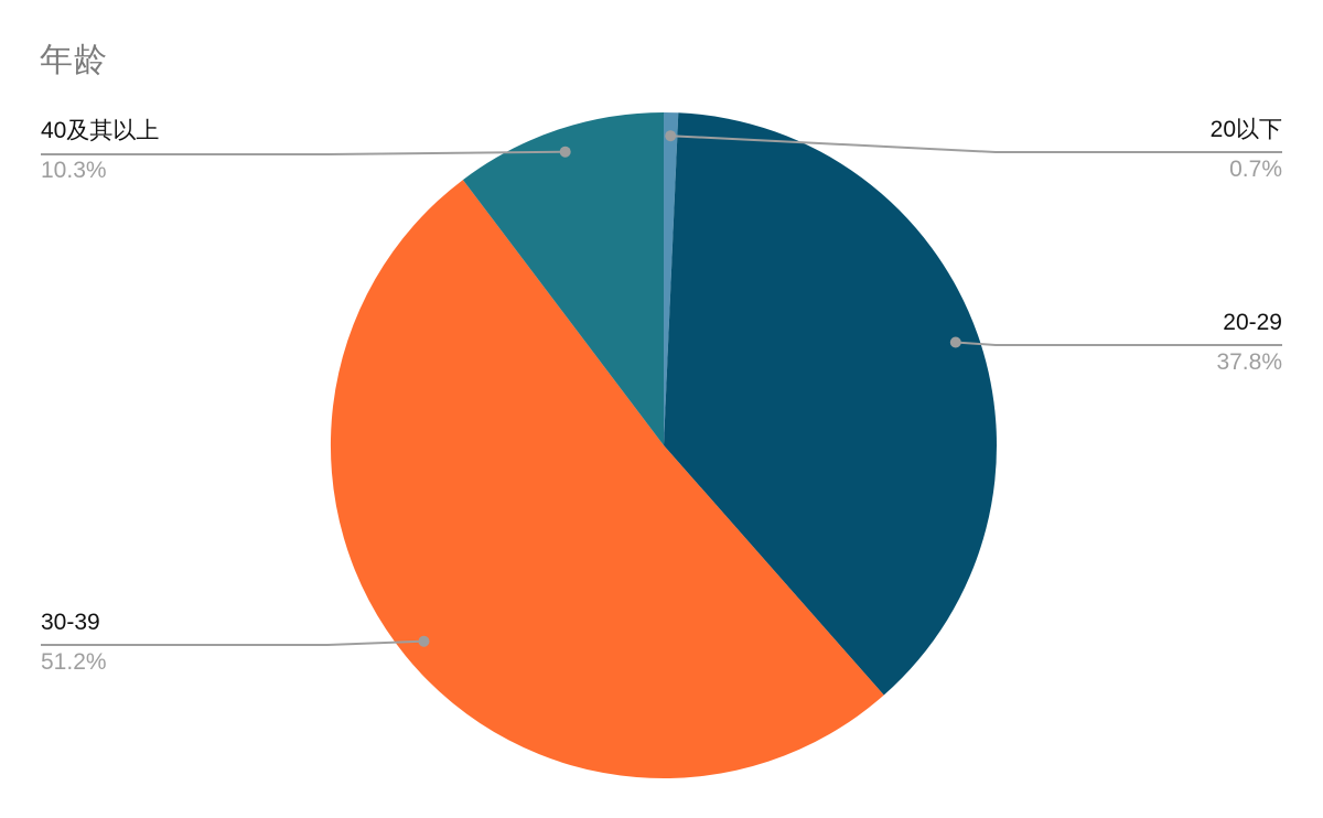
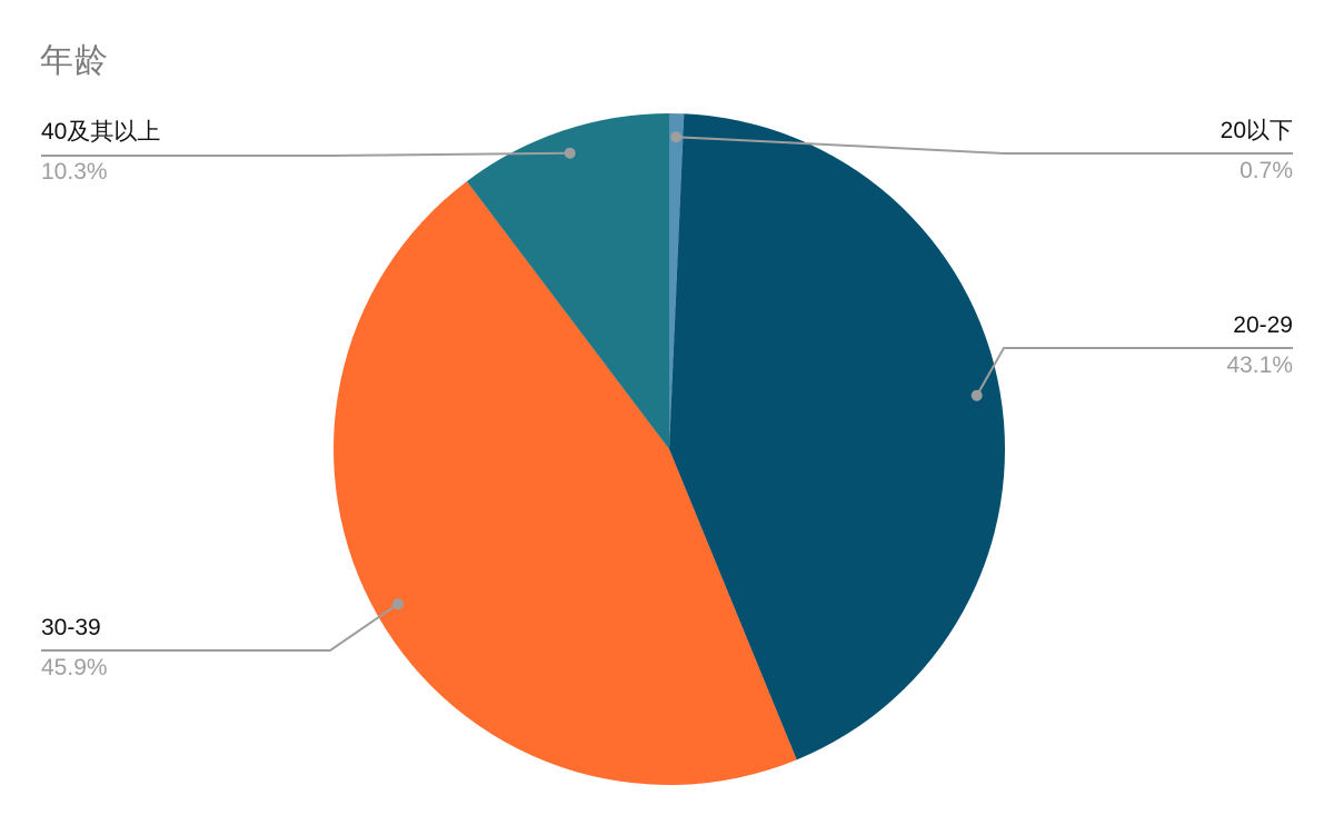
20-29: 37.8% -> 43.1%
30-39: 51.2% -> 45.9%
